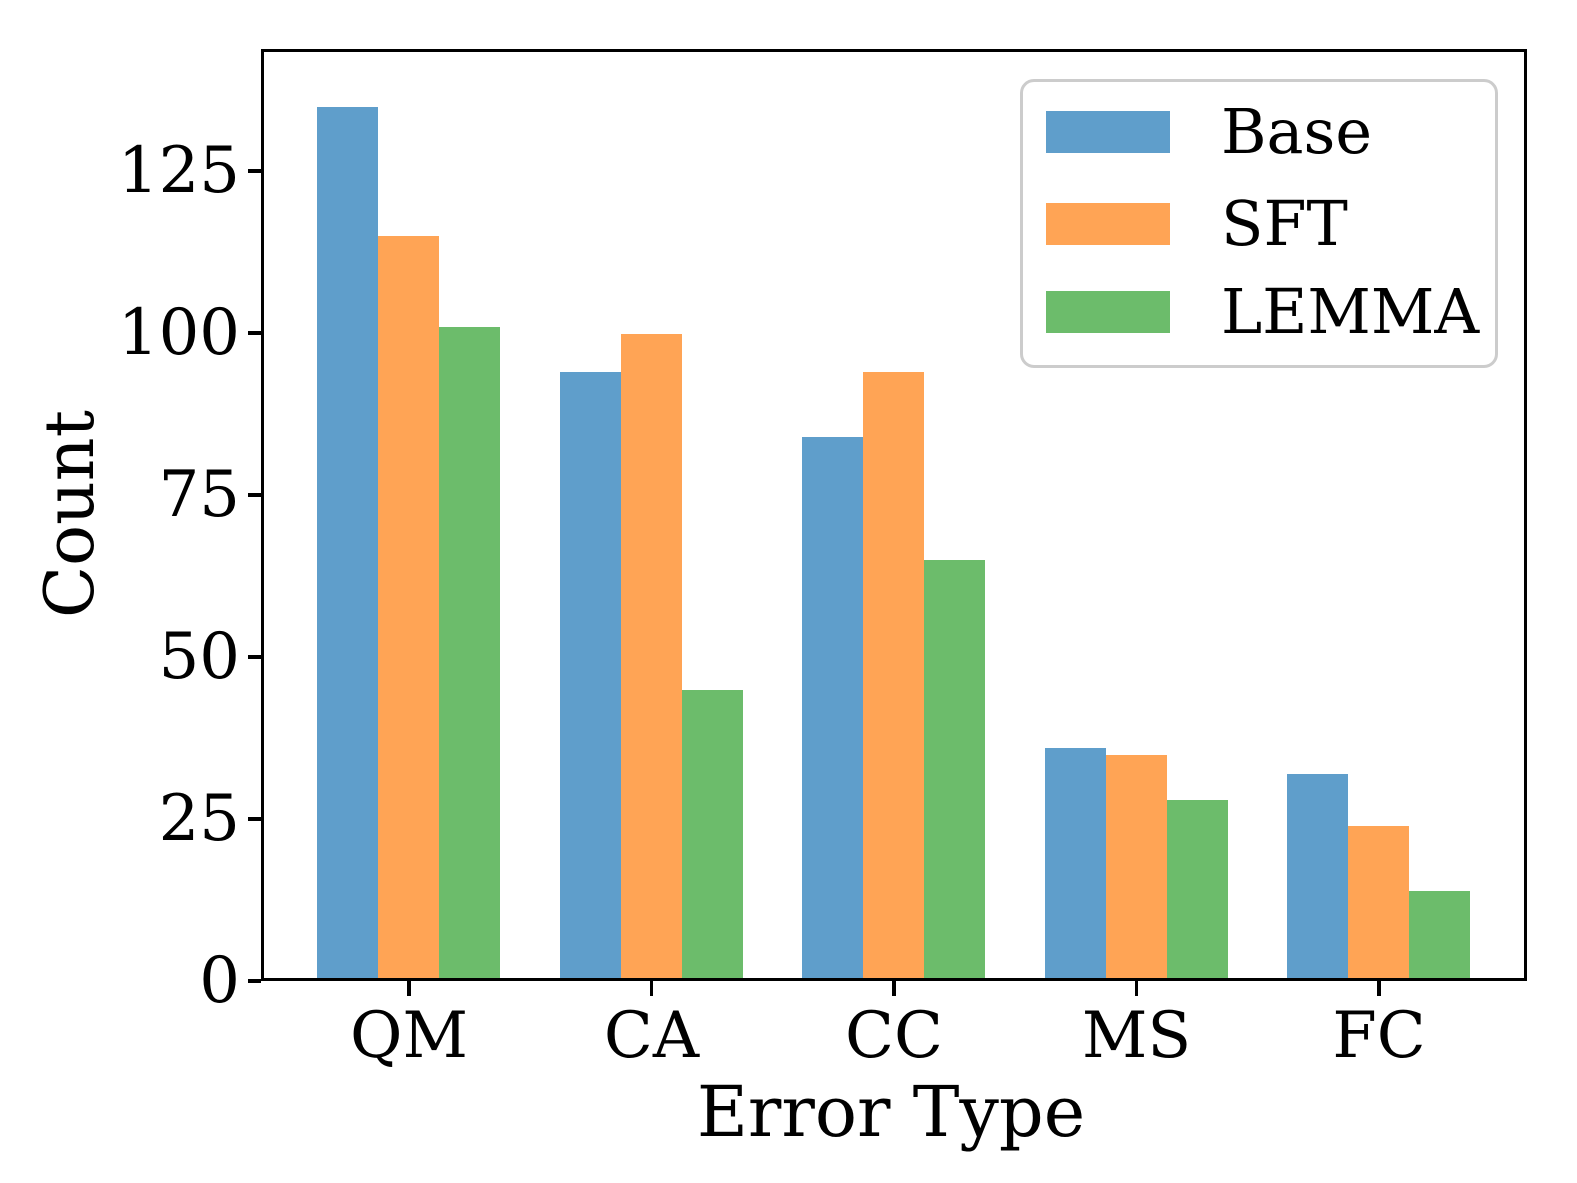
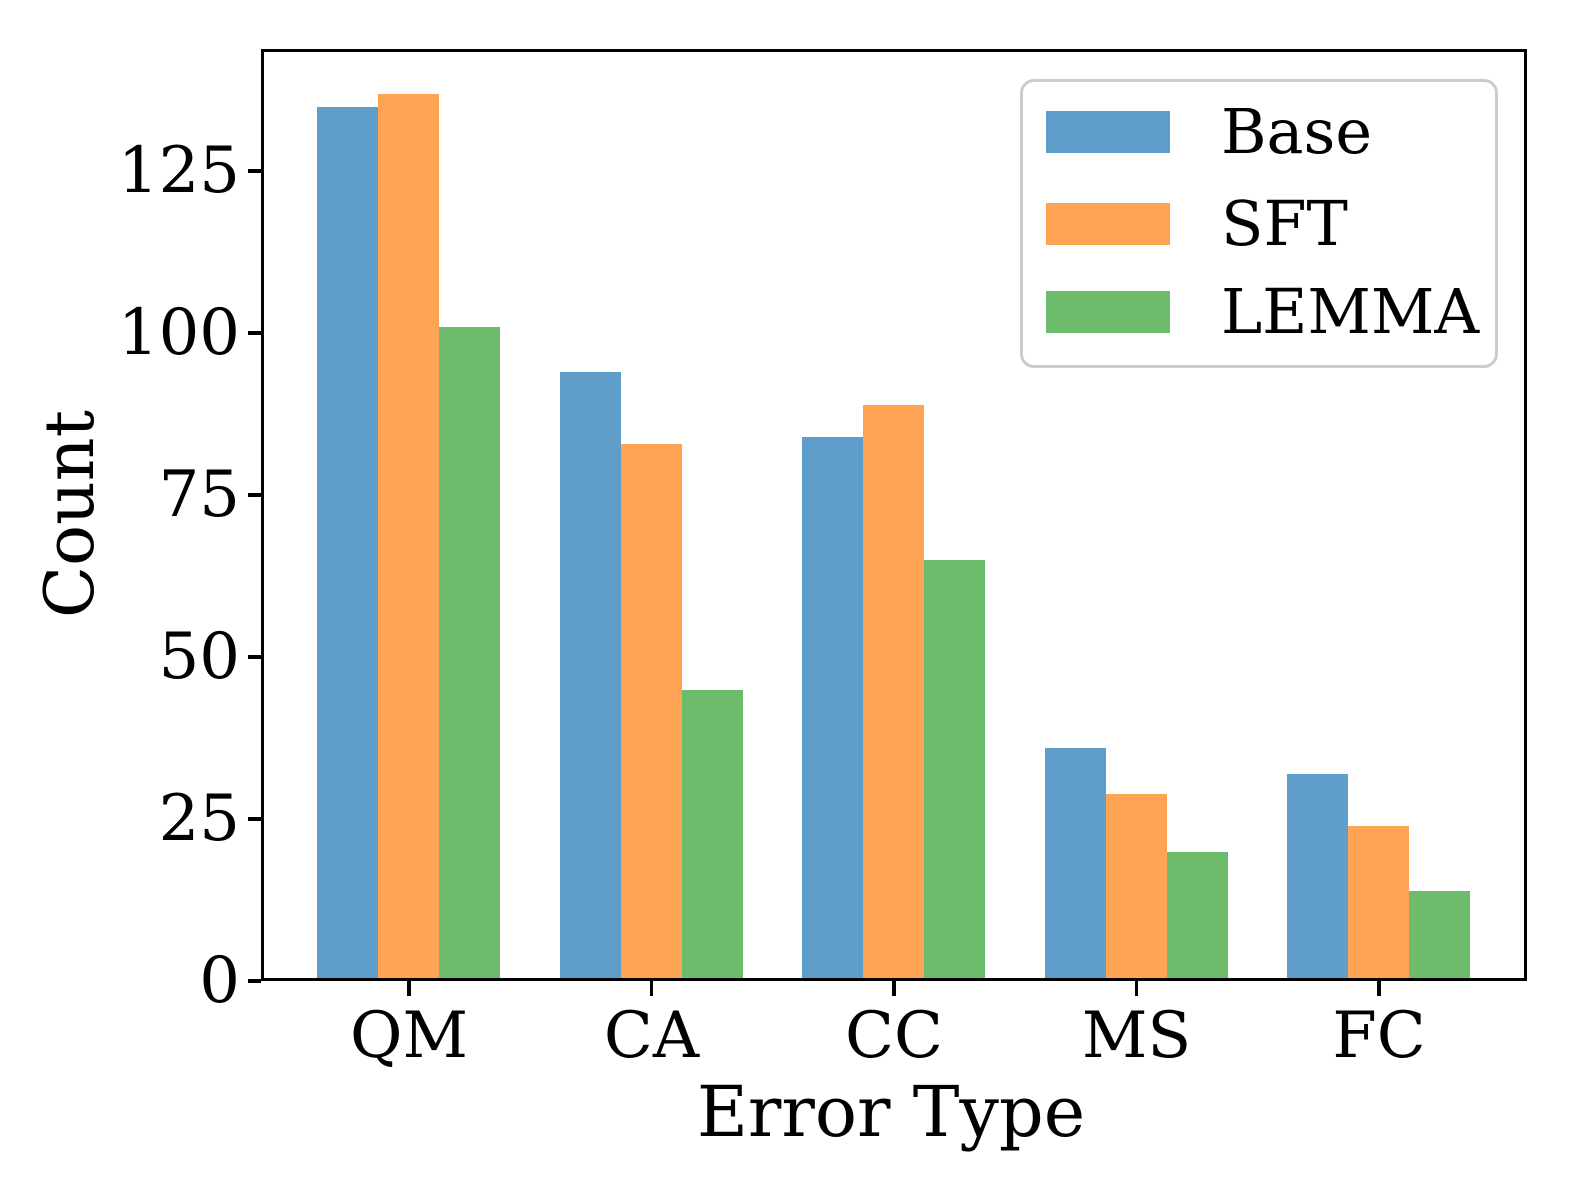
SFT/QM: 115 -> 137
SFT/CA: 100 -> 83
SFT/CC: 94 -> 89
SFT/MS: 35 -> 29
LEMMA/MS: 28 -> 20
